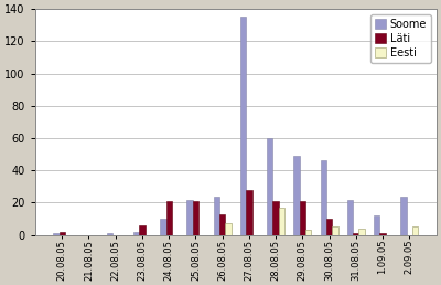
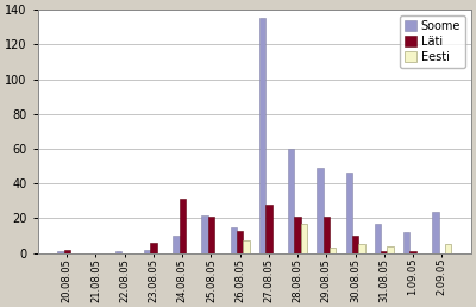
Läti/24.08.05: 21 -> 31
Soome/26.08.05: 24 -> 15
Soome/31.08.05: 22 -> 17
